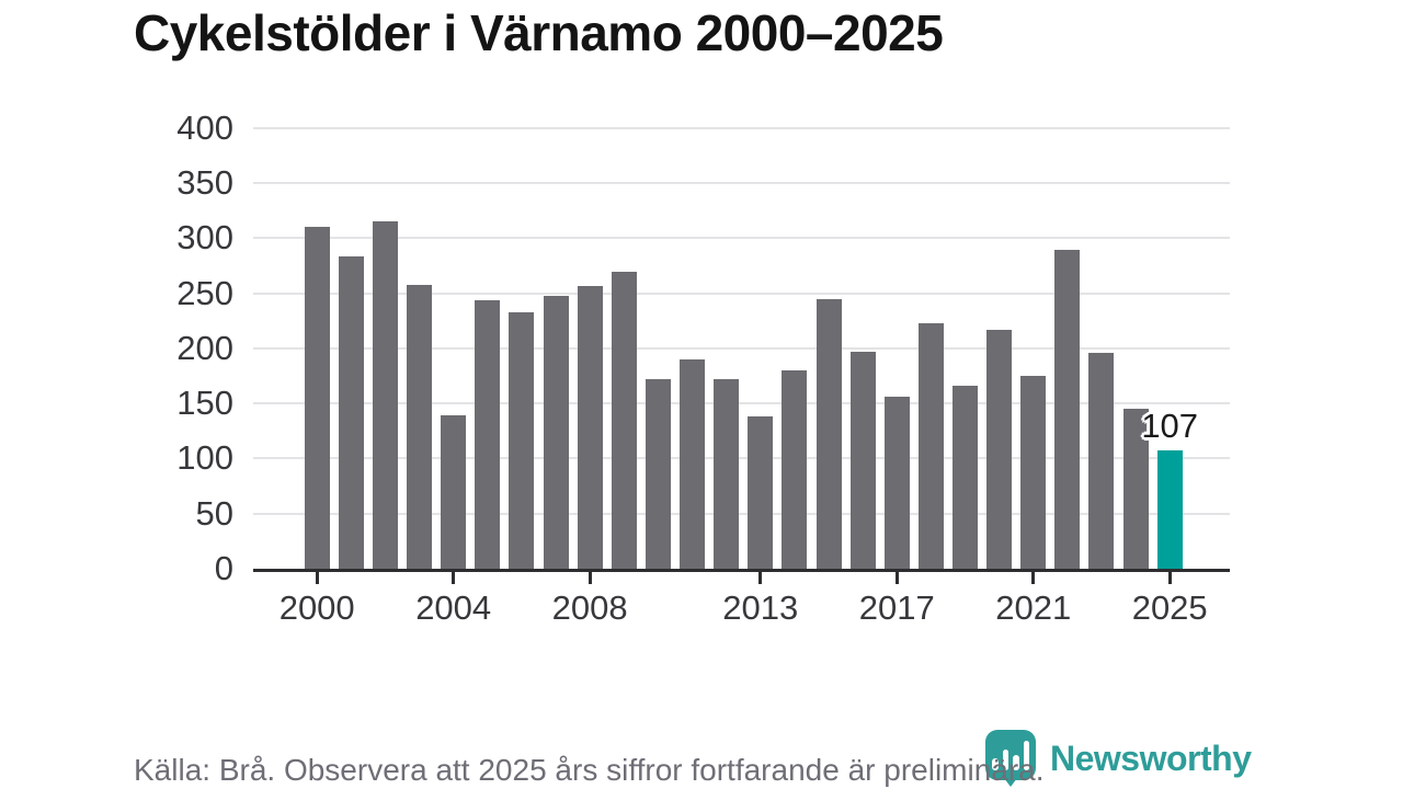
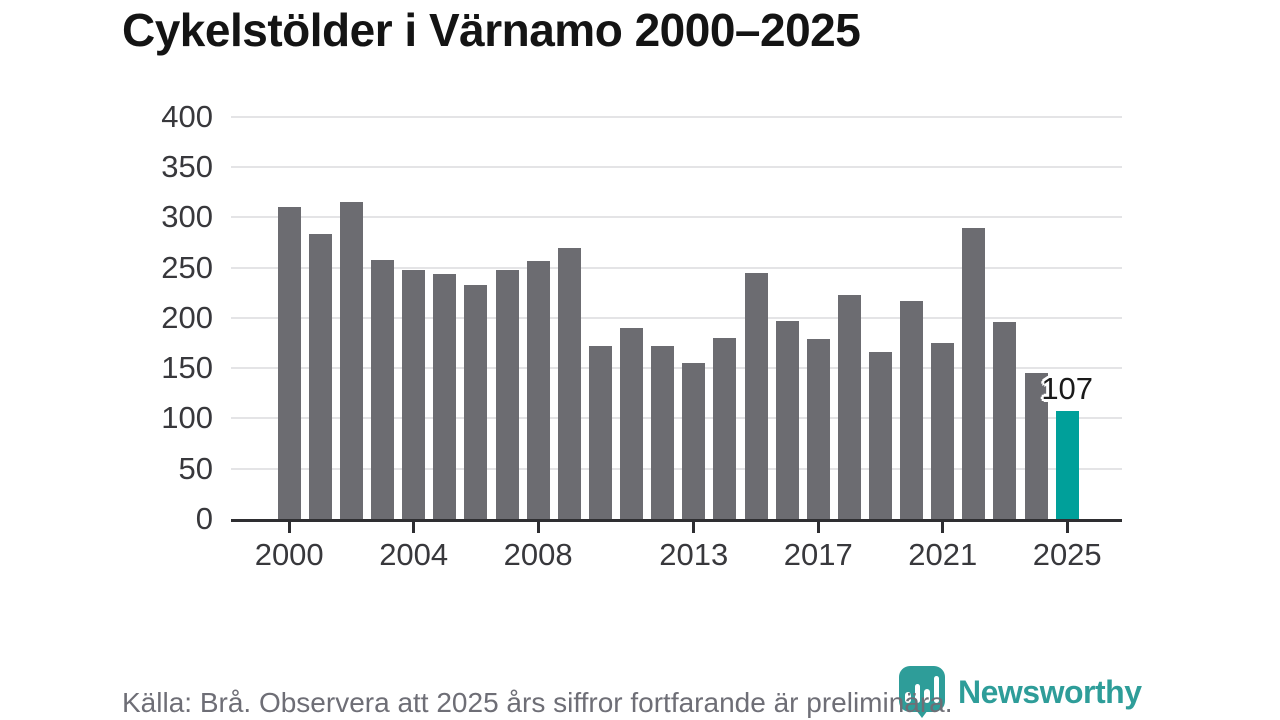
2004: 139 -> 248
2013: 138 -> 155
2017: 156 -> 179
